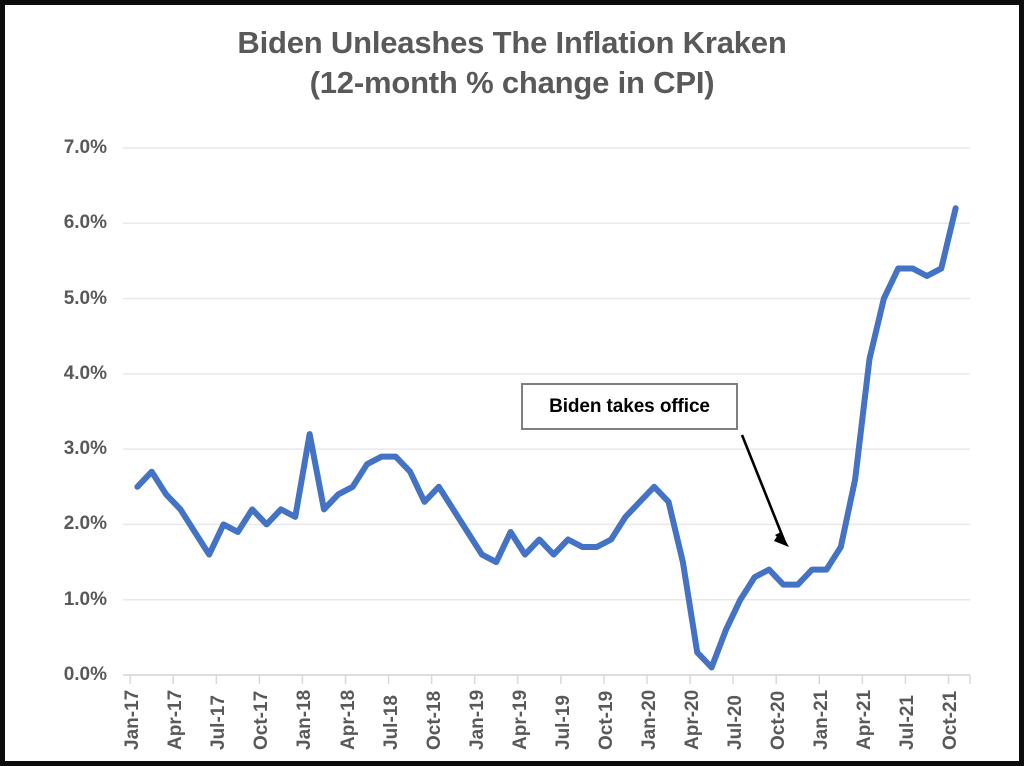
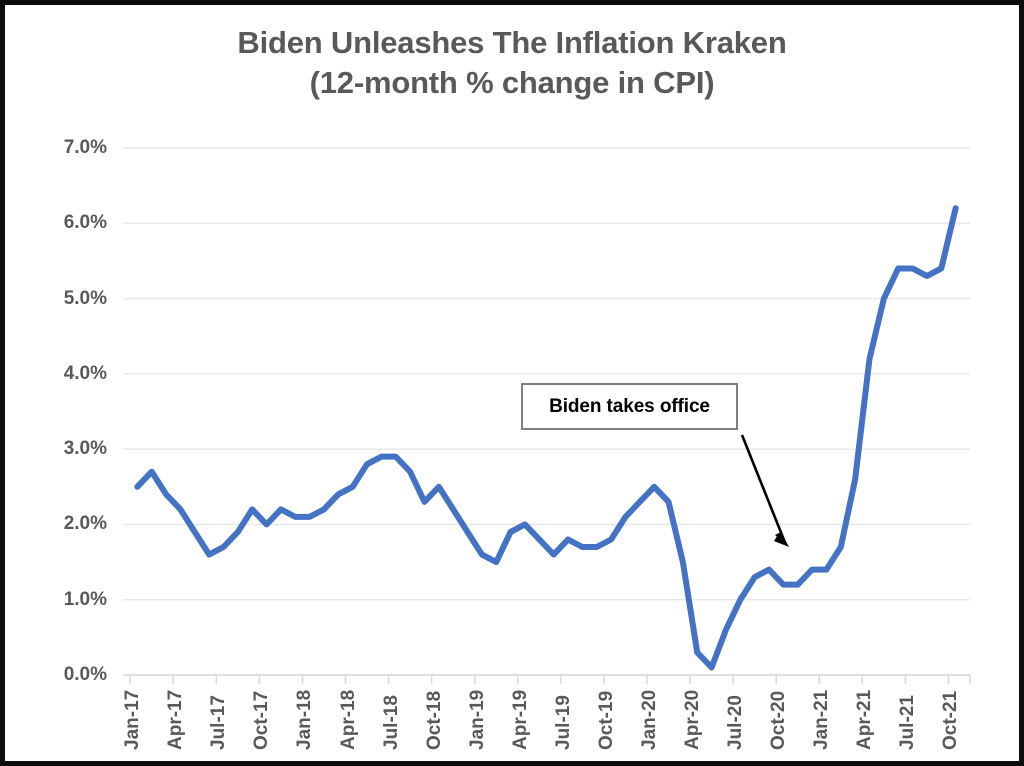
Jul-17: 2.0% -> 1.7%
Jan-18: 3.2% -> 2.1%
Apr-19: 1.6% -> 2.0%
